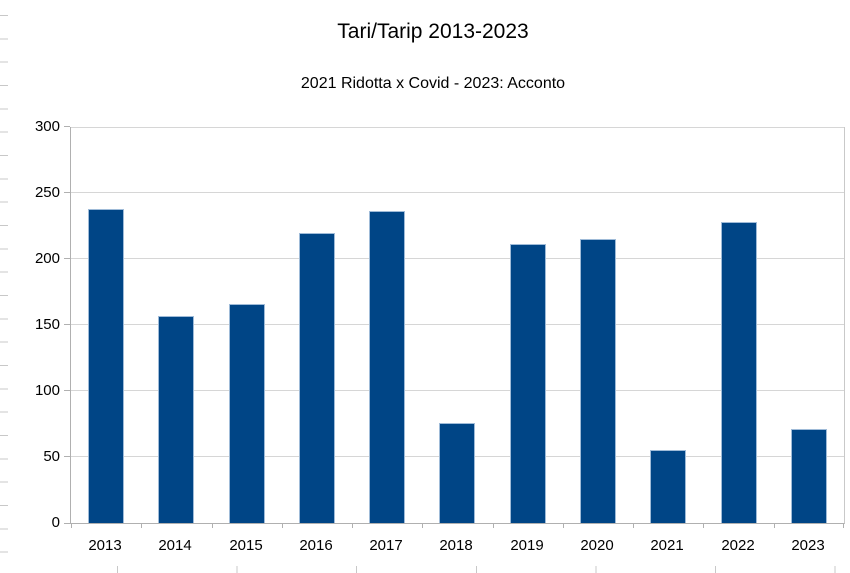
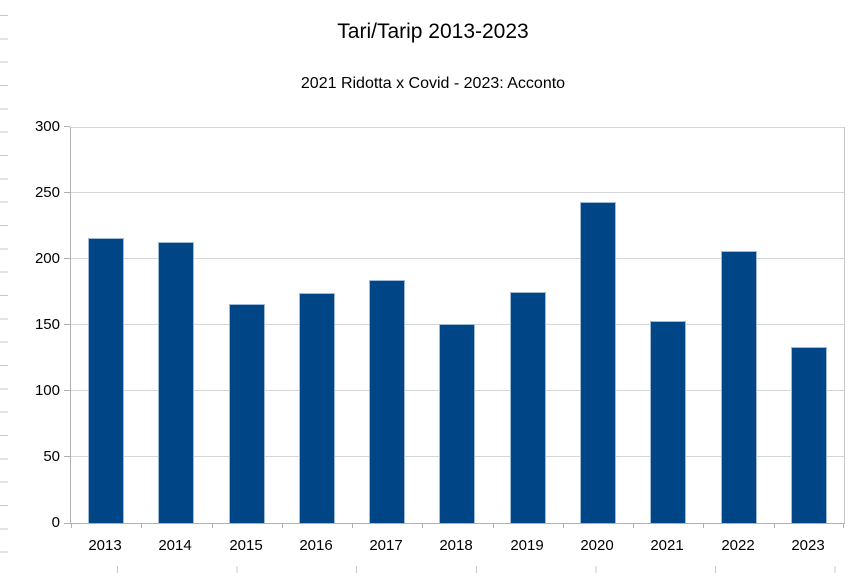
2013: 238 -> 216
2014: 157 -> 213
2016: 220 -> 174
2017: 236 -> 184
2018: 76 -> 151
2019: 211 -> 175
2020: 215 -> 243
2021: 55 -> 153
2022: 228 -> 206
2023: 71 -> 133
